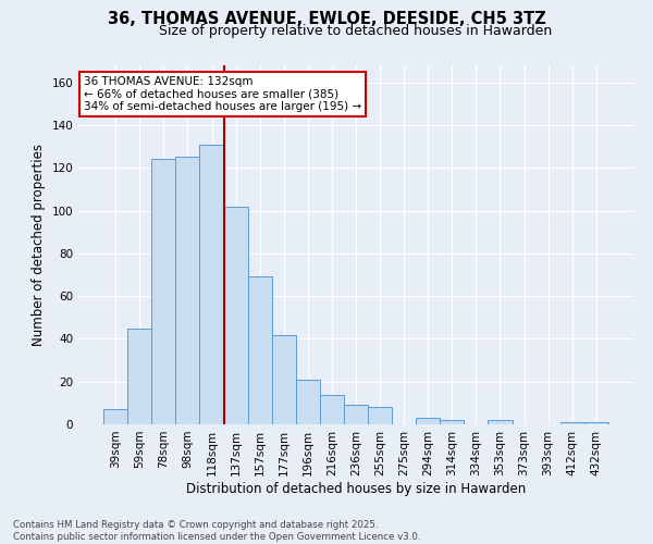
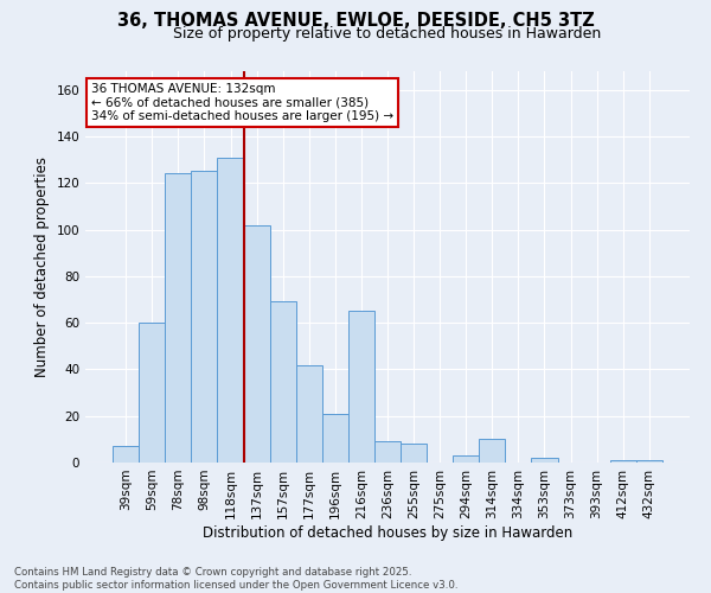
59sqm: 45 -> 60
216sqm: 14 -> 65
314sqm: 2 -> 10
